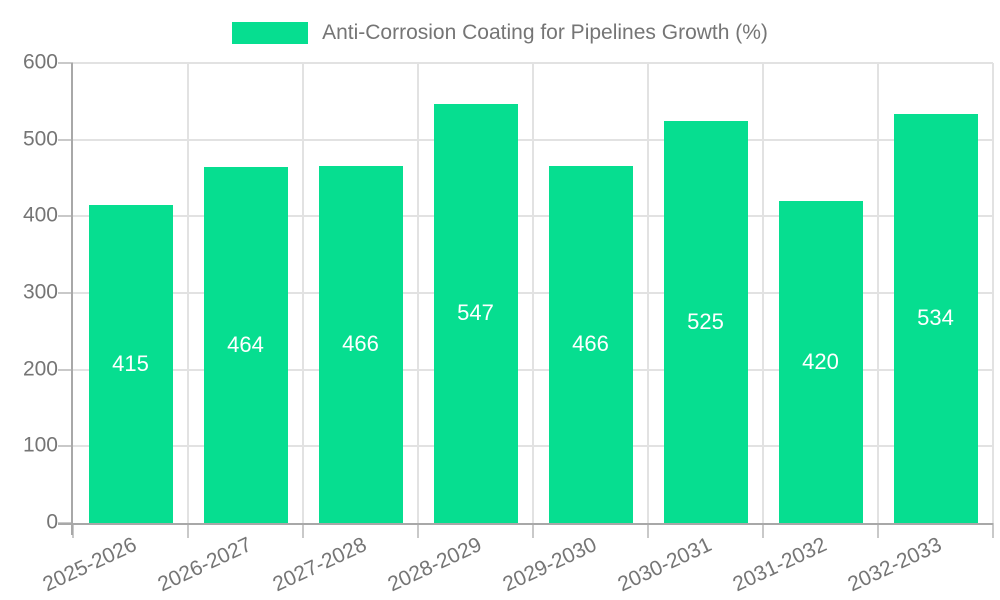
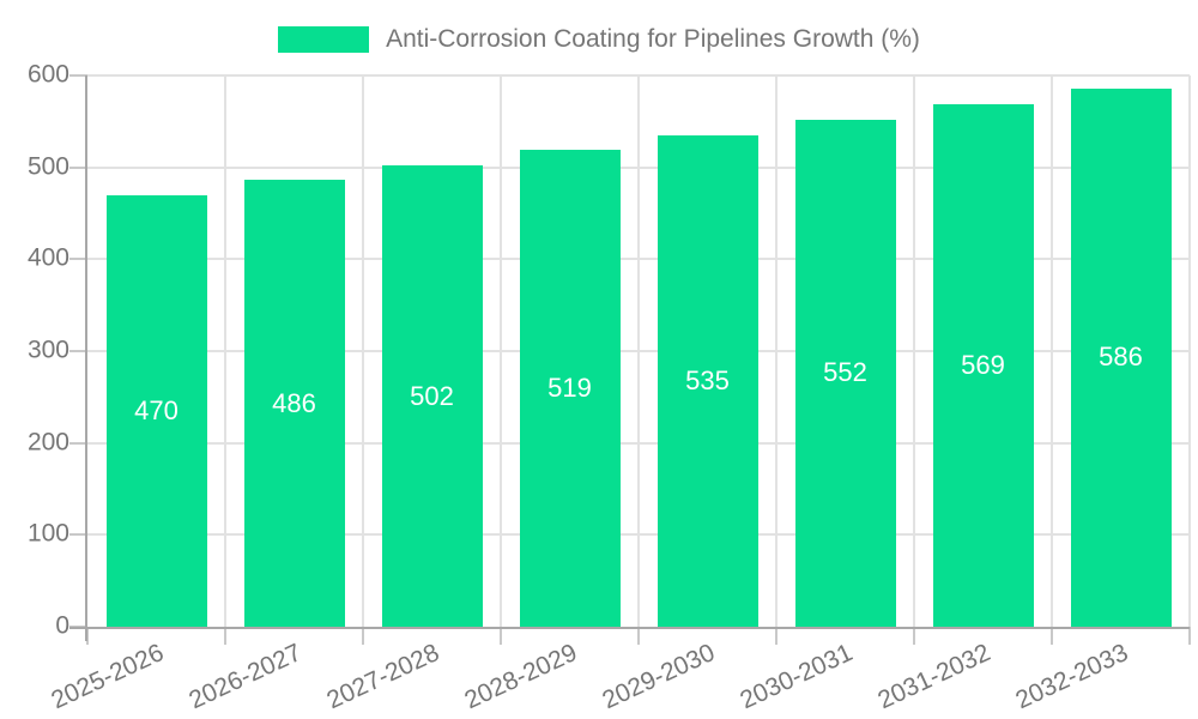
2025-2026: 415 -> 470
2026-2027: 464 -> 486
2027-2028: 466 -> 502
2028-2029: 547 -> 519
2029-2030: 466 -> 535
2030-2031: 525 -> 552
2031-2032: 420 -> 569
2032-2033: 534 -> 586
